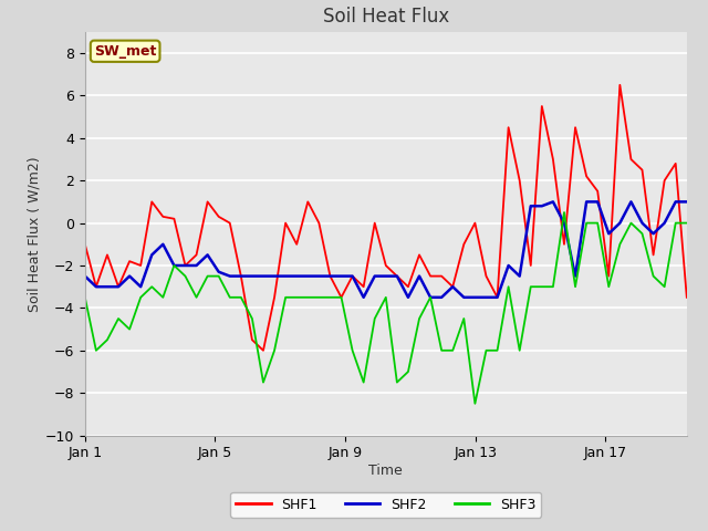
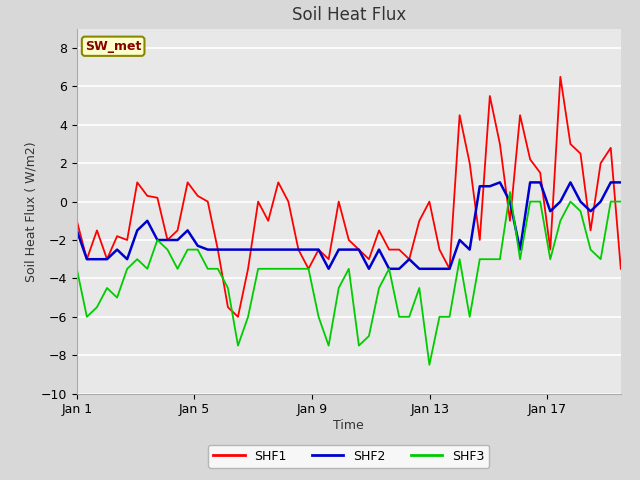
SHF2/Jan 1: -2.5 -> -1.5
